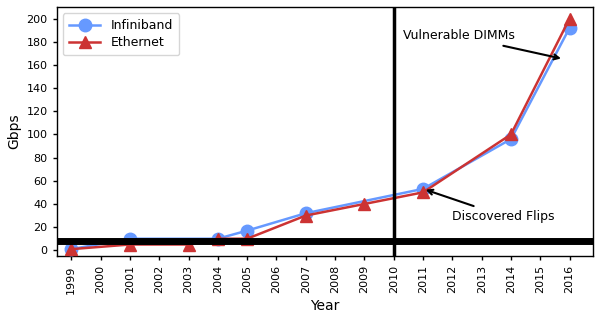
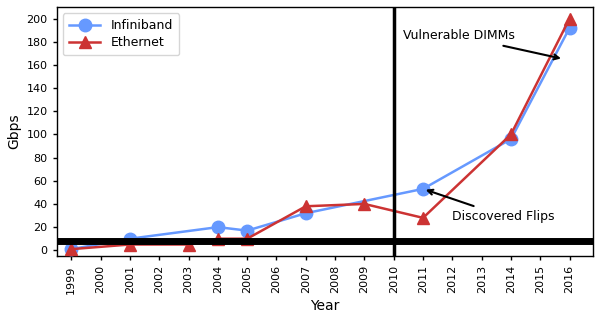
Infiniband/2004: 10 -> 20
Ethernet/2007: 30 -> 38
Ethernet/2011: 50 -> 28
